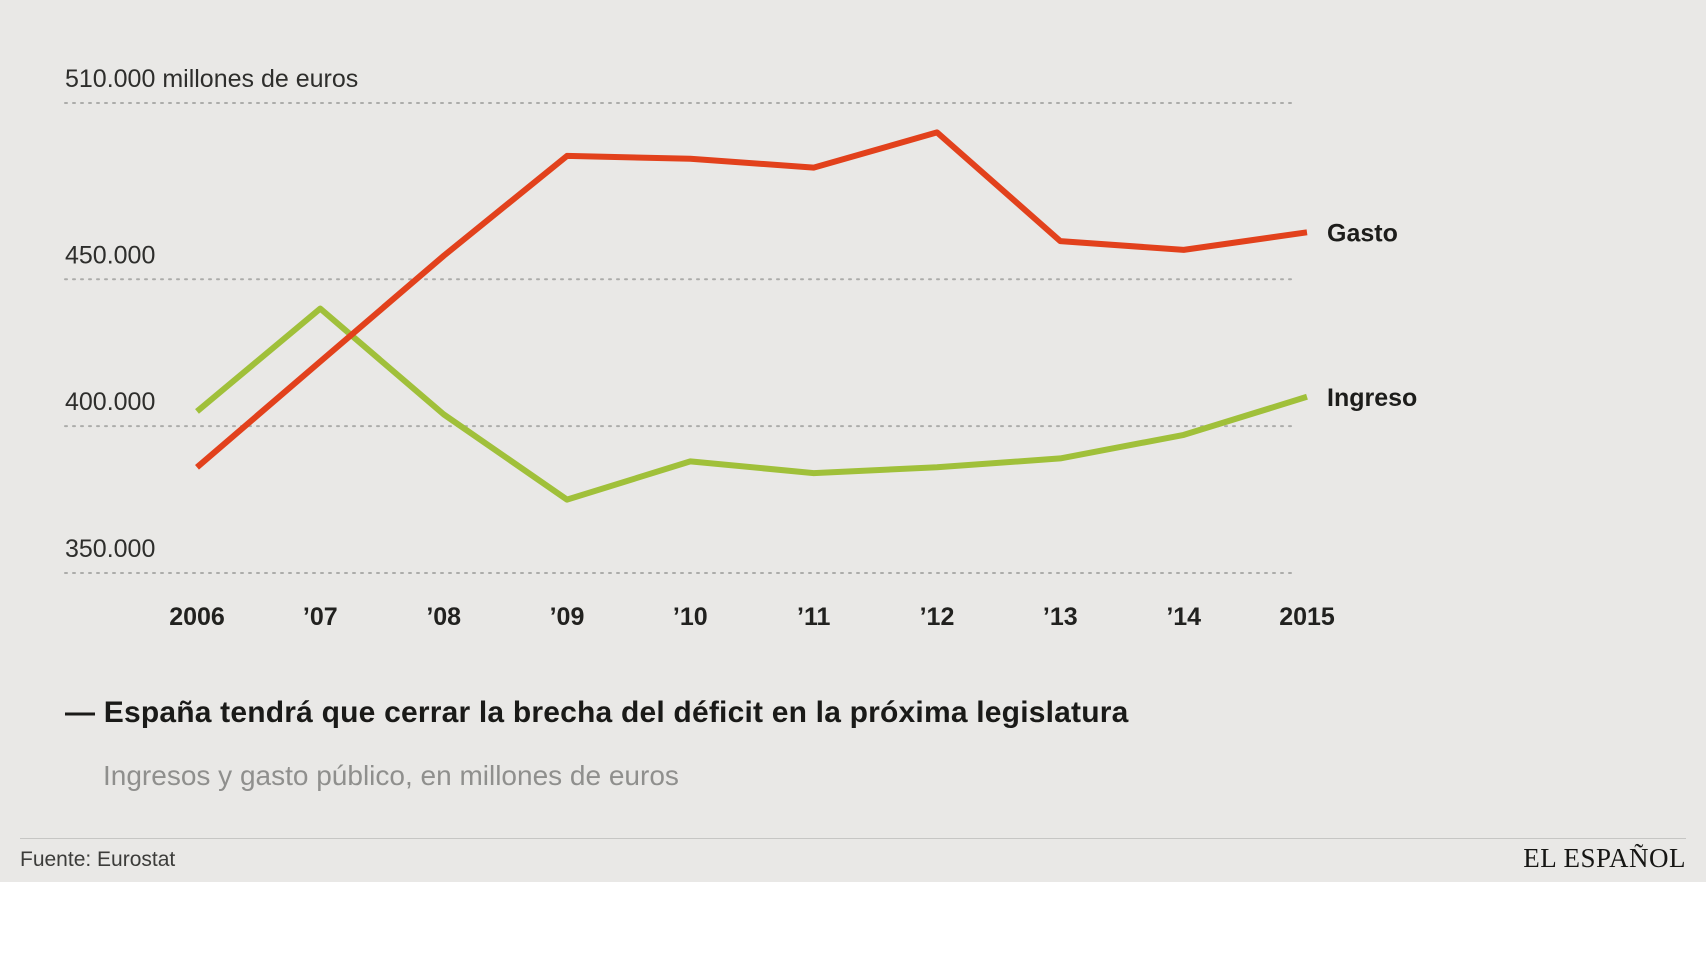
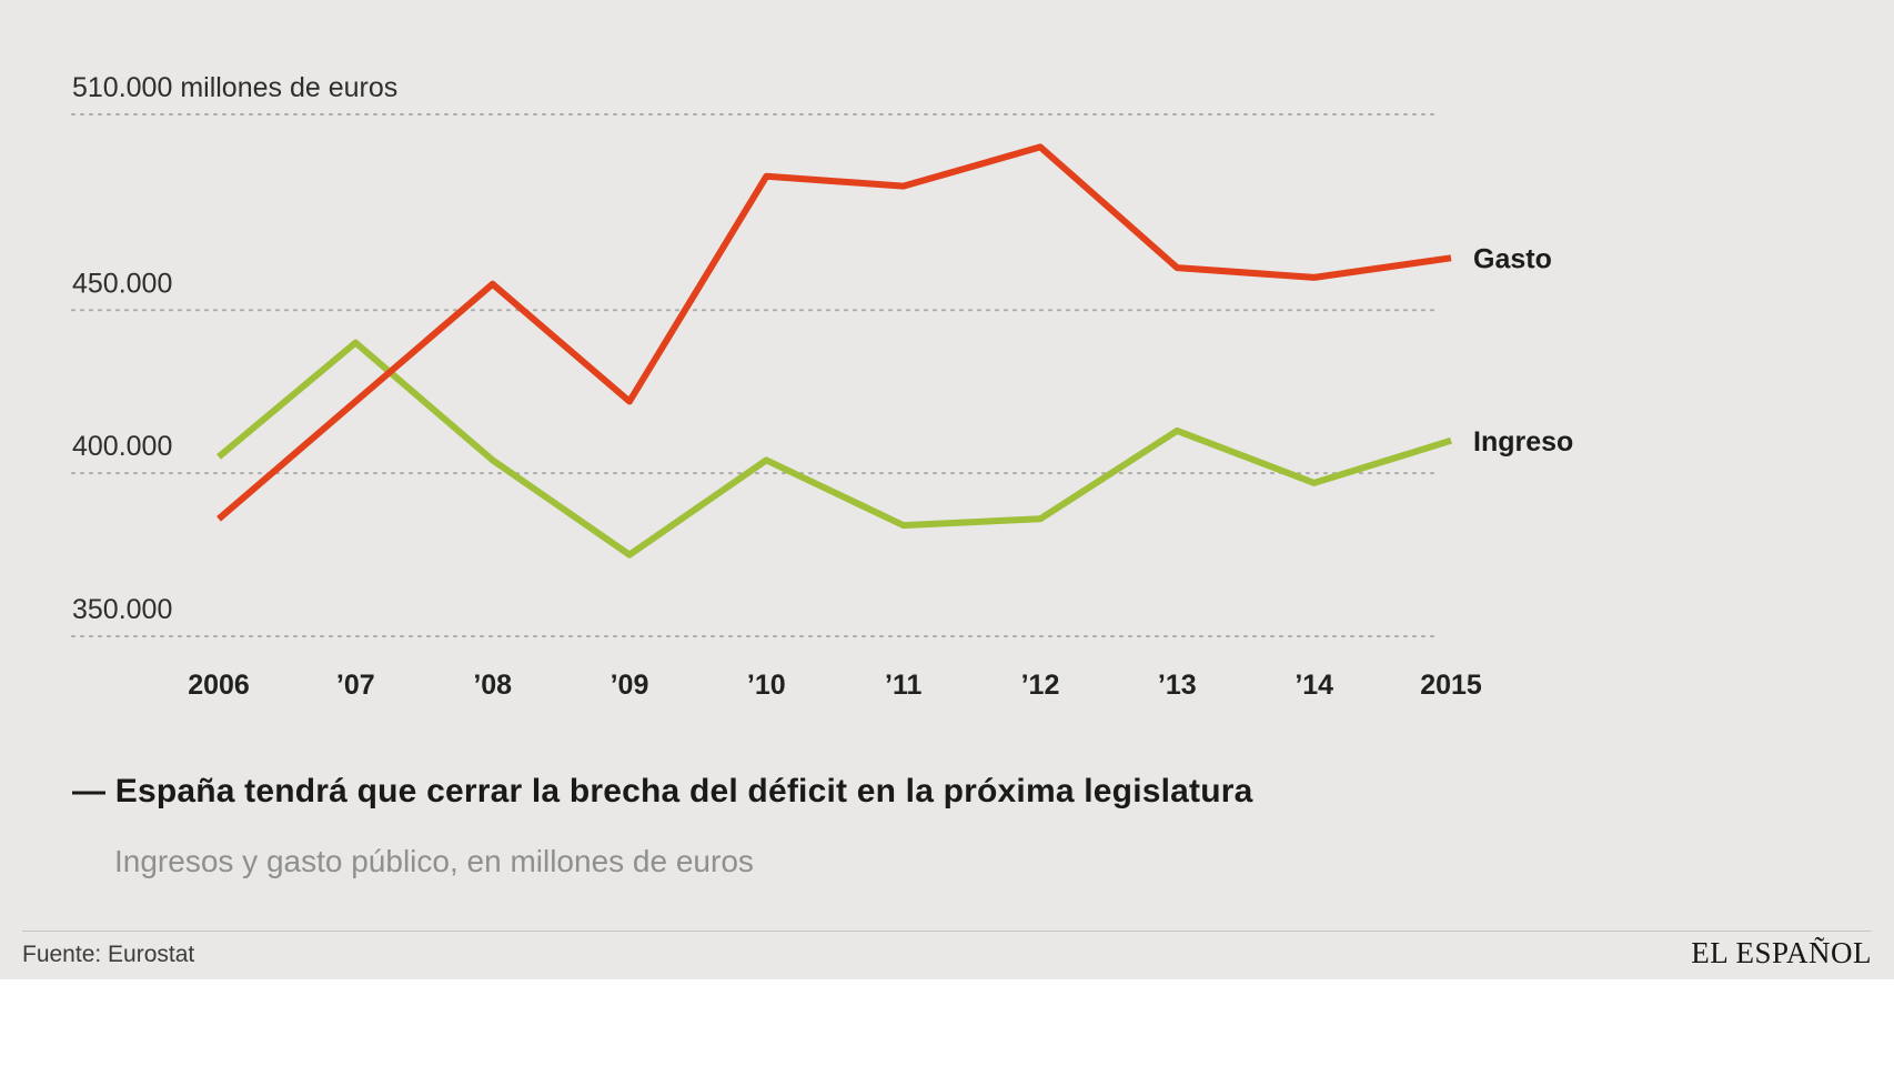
Gasto/’09: 492000 -> 422000
Ingreso/’10: 388000 -> 404000
Ingreso/’13: 389000 -> 413000
